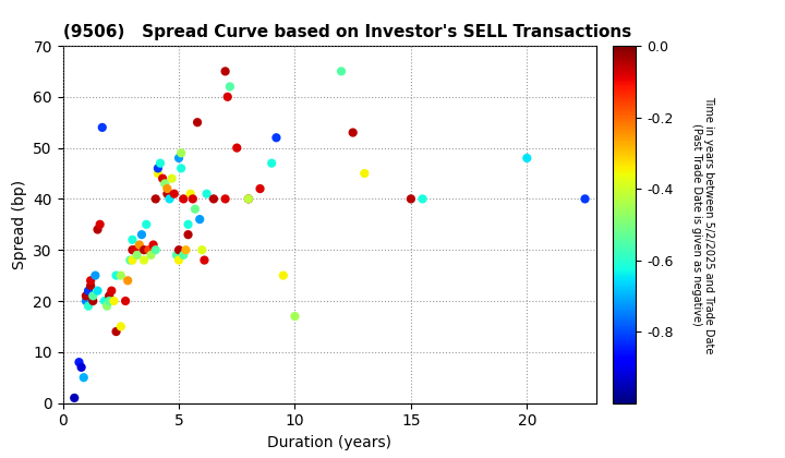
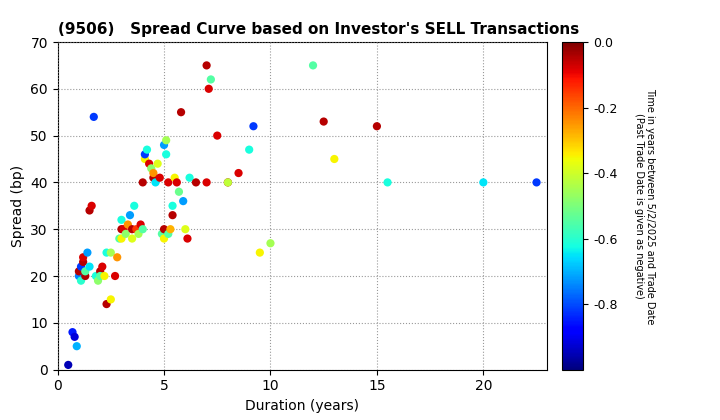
10: 17 -> 27
15: 40 -> 52
20: 48 -> 40
